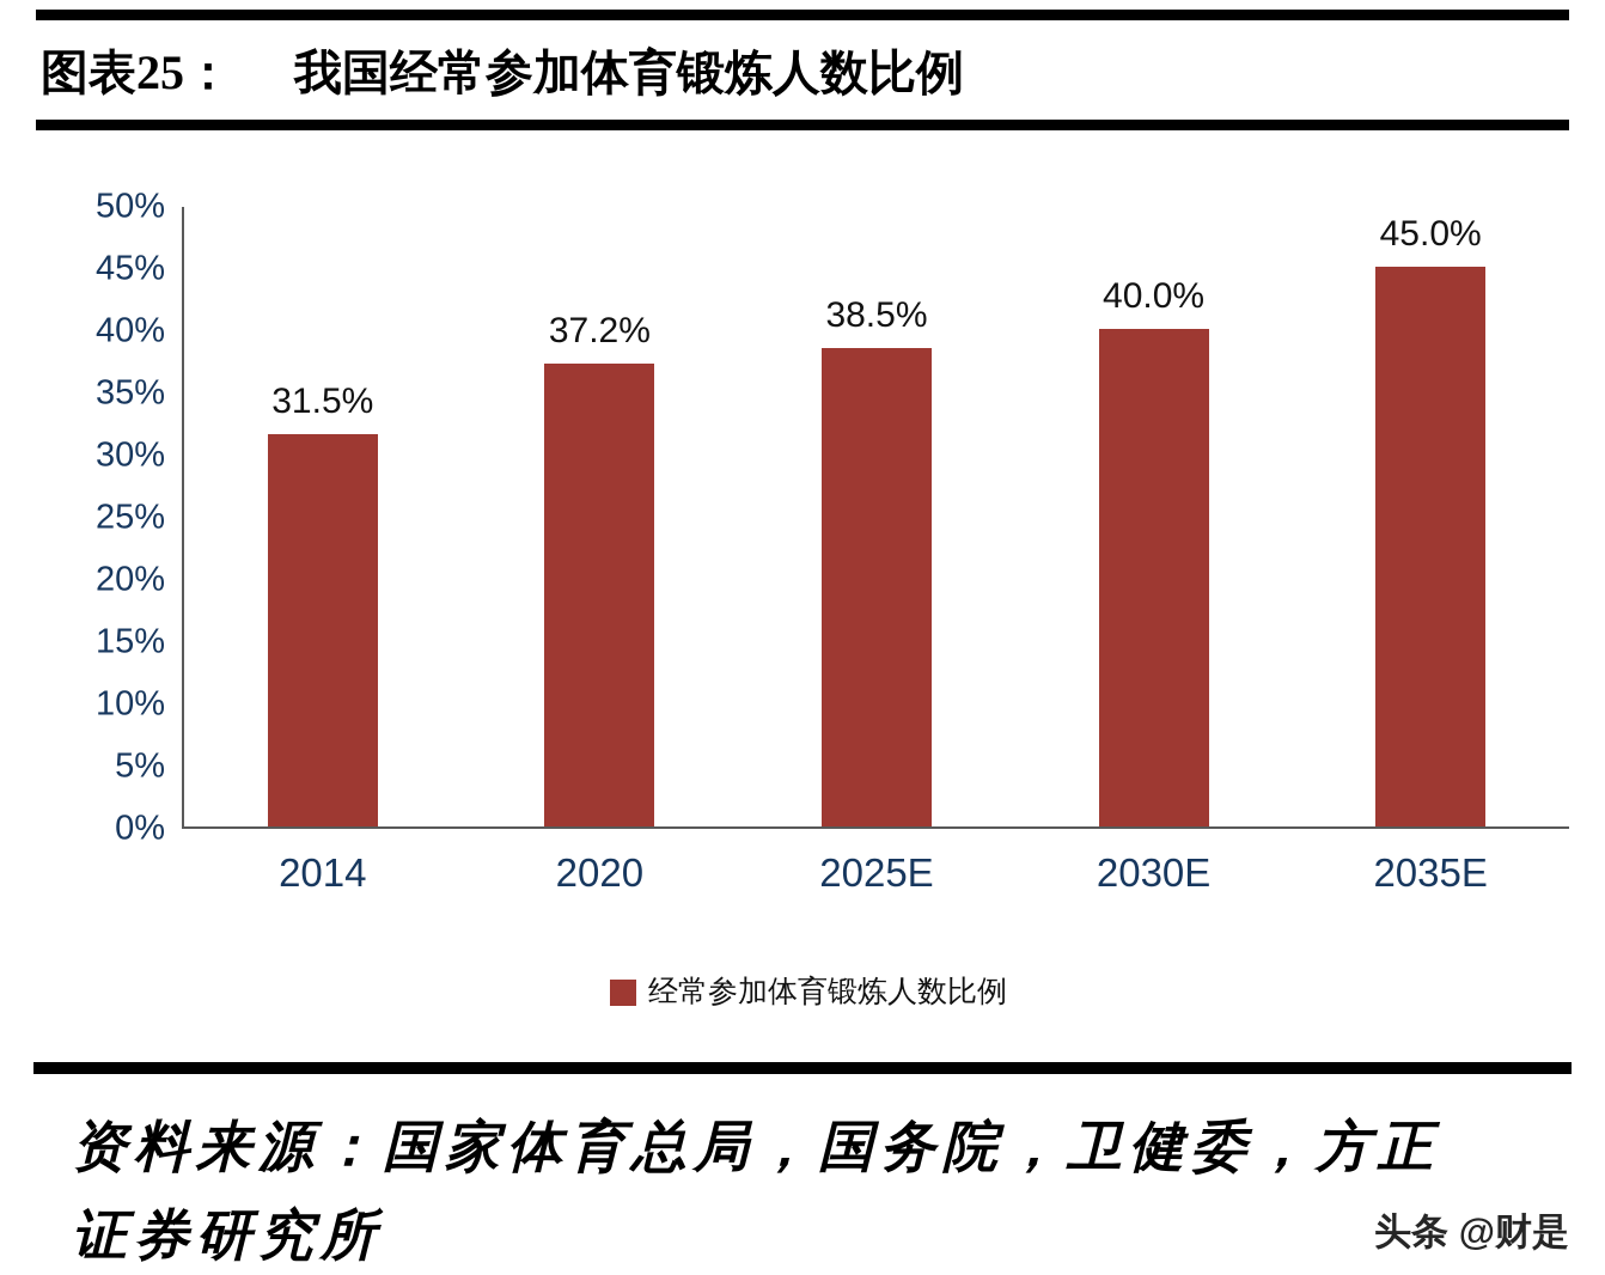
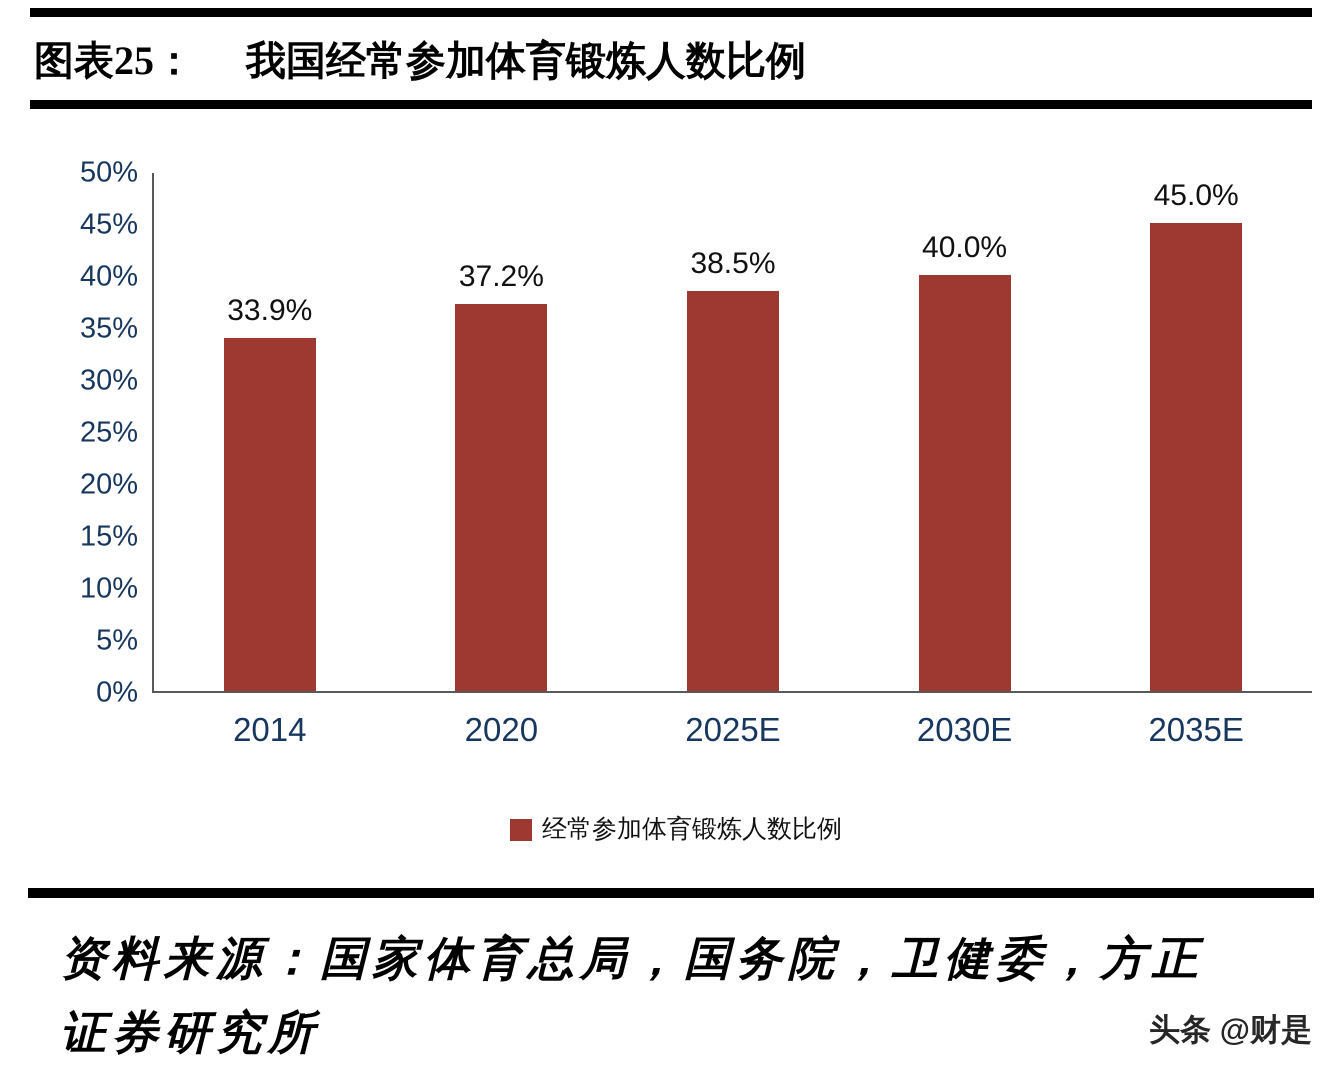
2014: 31.5% -> 33.9%
